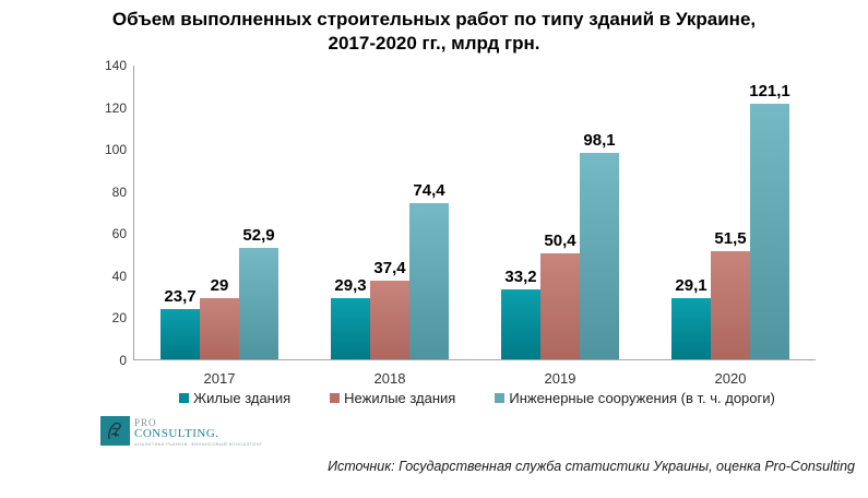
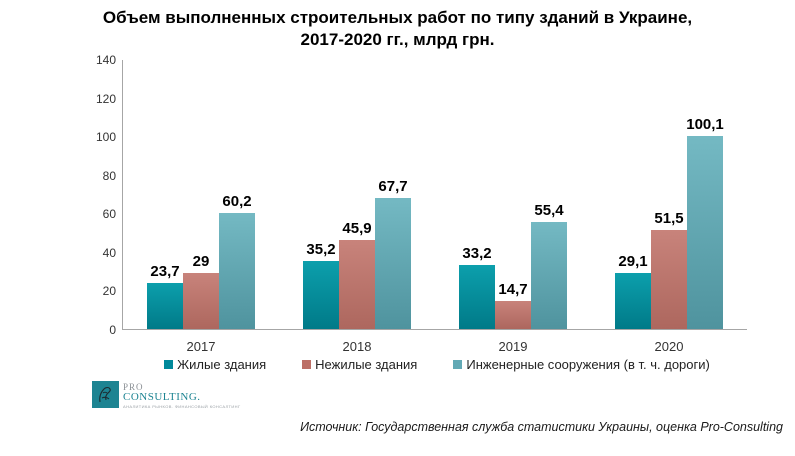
Инженерные сооружения (в т. ч. дороги)/2017: 52,9 -> 60,2
Жилые здания/2018: 29,3 -> 35,2
Нежилые здания/2018: 37,4 -> 45,9
Инженерные сооружения (в т. ч. дороги)/2018: 74,4 -> 67,7
Нежилые здания/2019: 50,4 -> 14,7
Инженерные сооружения (в т. ч. дороги)/2019: 98,1 -> 55,4
Инженерные сооружения (в т. ч. дороги)/2020: 121,1 -> 100,1
